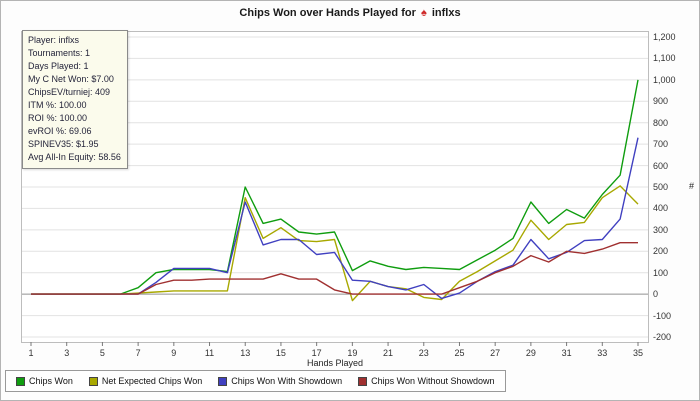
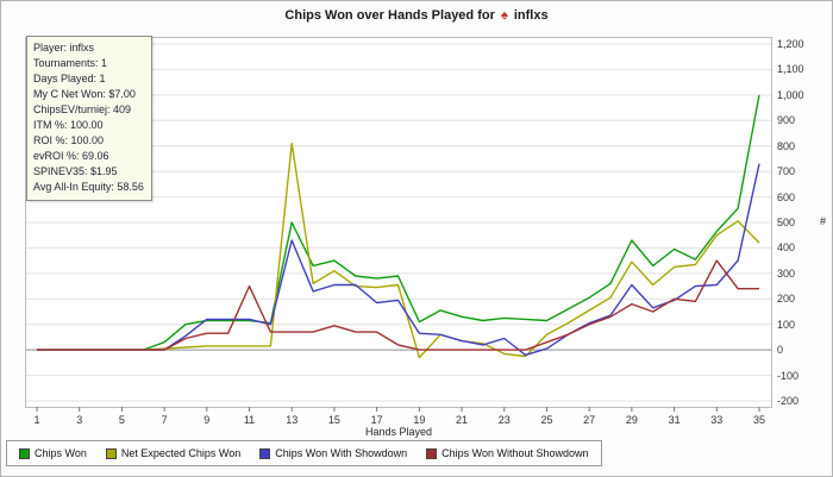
Chips Won Without Showdown/11: 70 -> 250
Net Expected Chips Won/13: 450 -> 810
Chips Won Without Showdown/33: 210 -> 350
